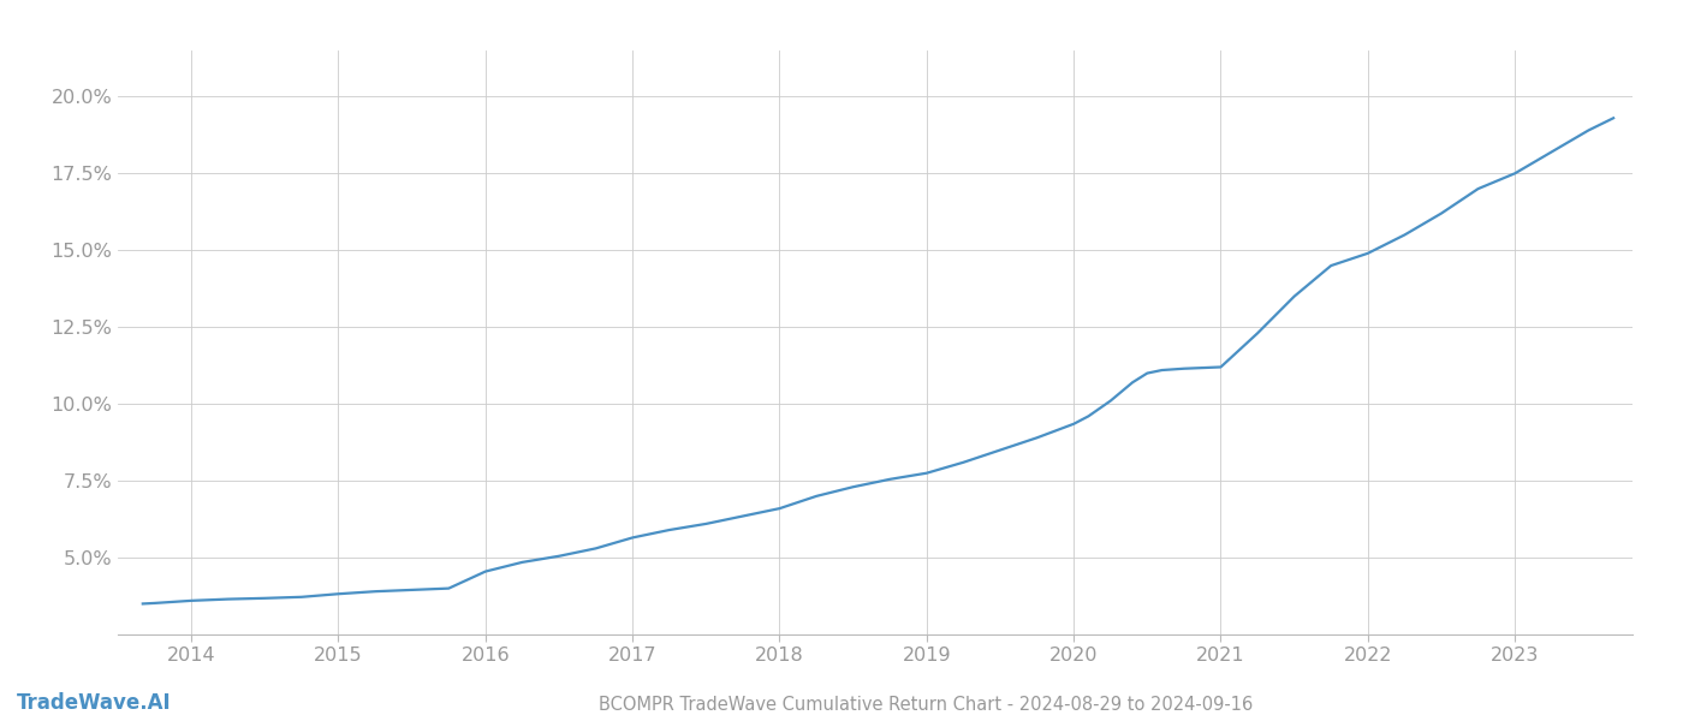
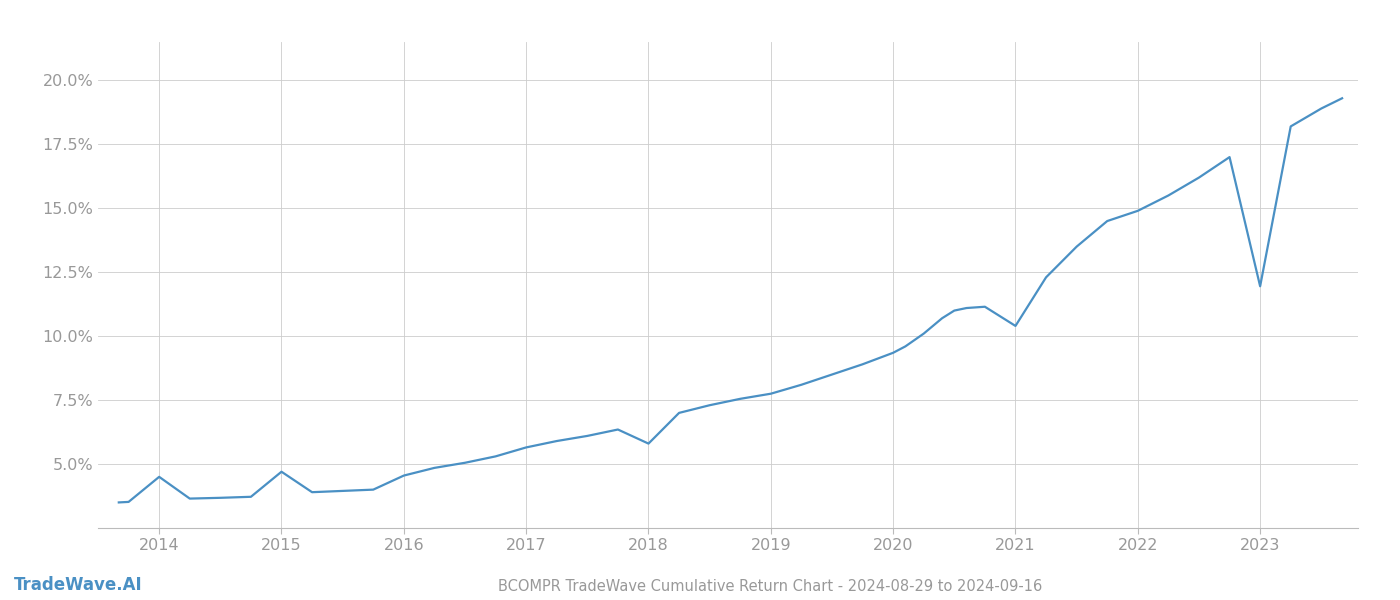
2014: 3.60% -> 4.50%
2015: 3.82% -> 4.70%
2018: 6.60% -> 5.80%
2021: 11.20% -> 10.40%
2023: 17.50% -> 11.95%
